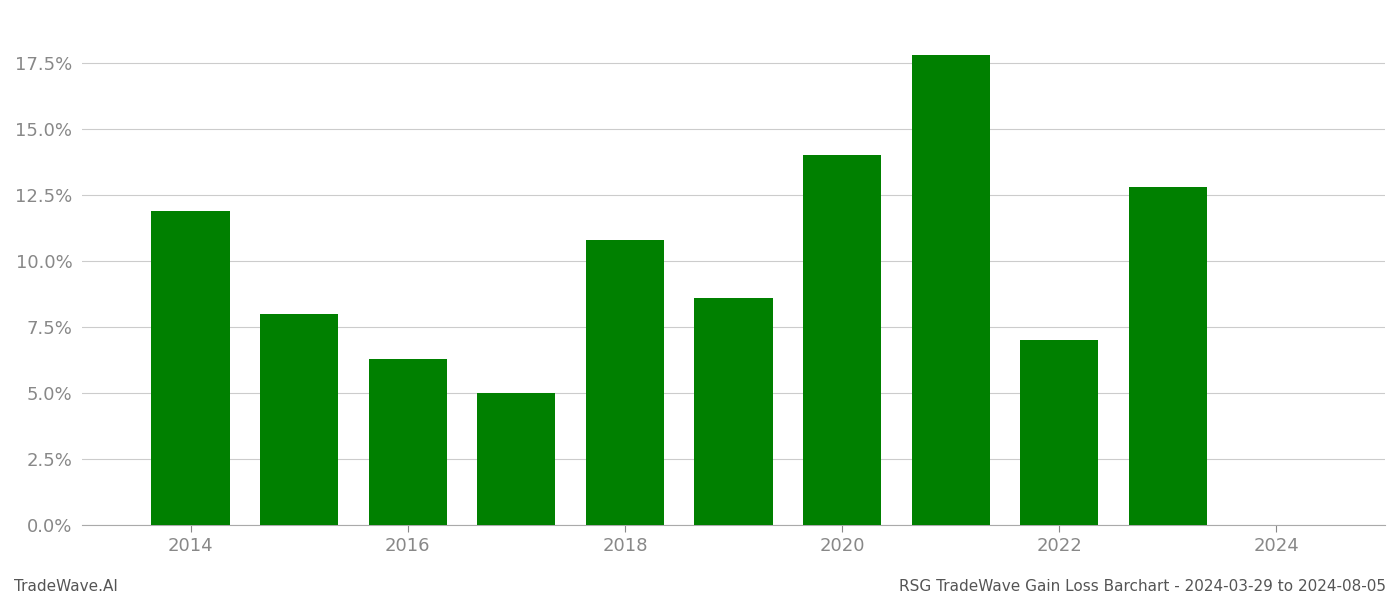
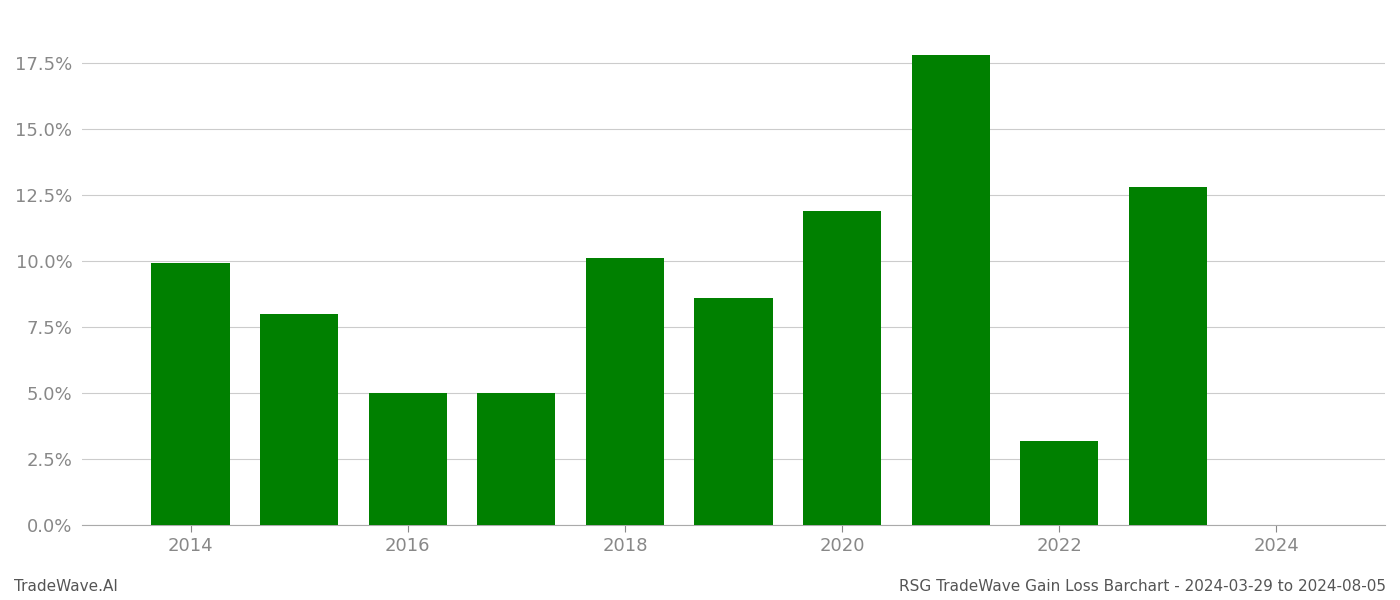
2014: 11.9% -> 9.9%
2016: 6.3% -> 5.0%
2018: 10.8% -> 10.1%
2020: 14.0% -> 11.9%
2022: 7.0% -> 3.2%
